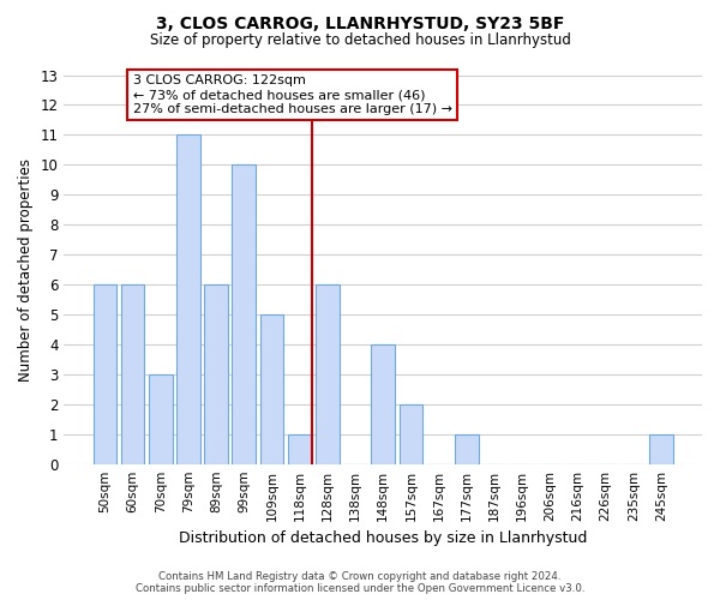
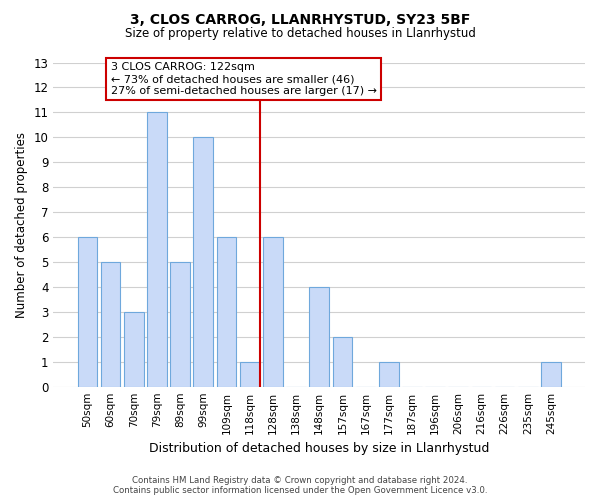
60sqm: 6 -> 5
89sqm: 6 -> 5
109sqm: 5 -> 6
